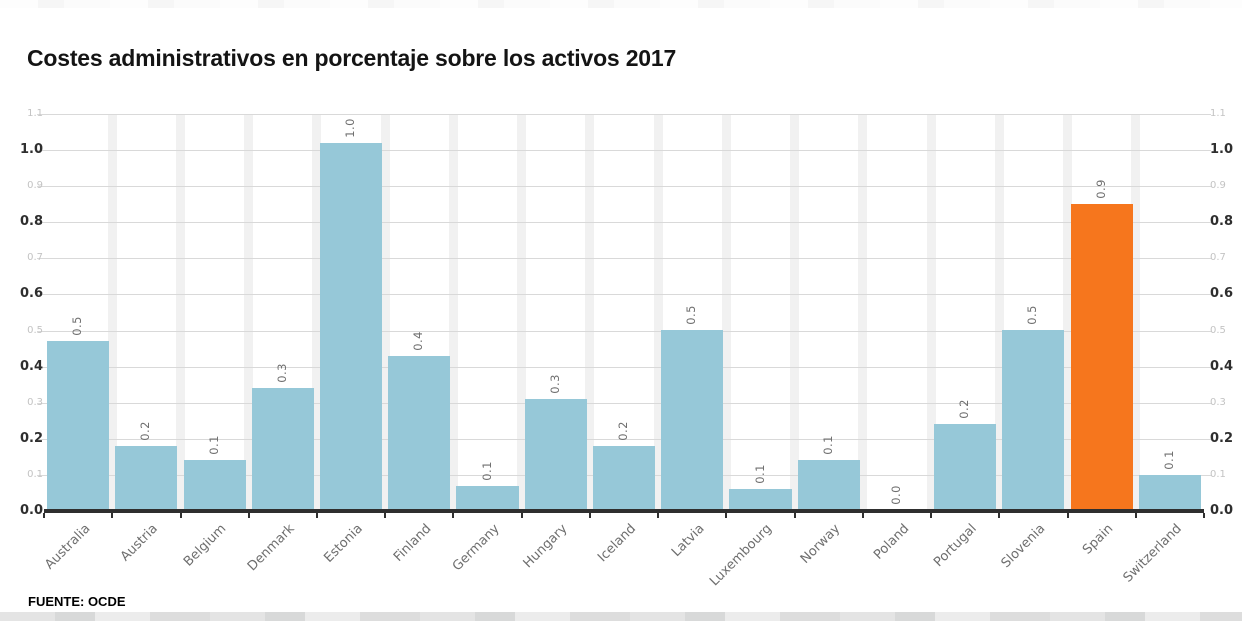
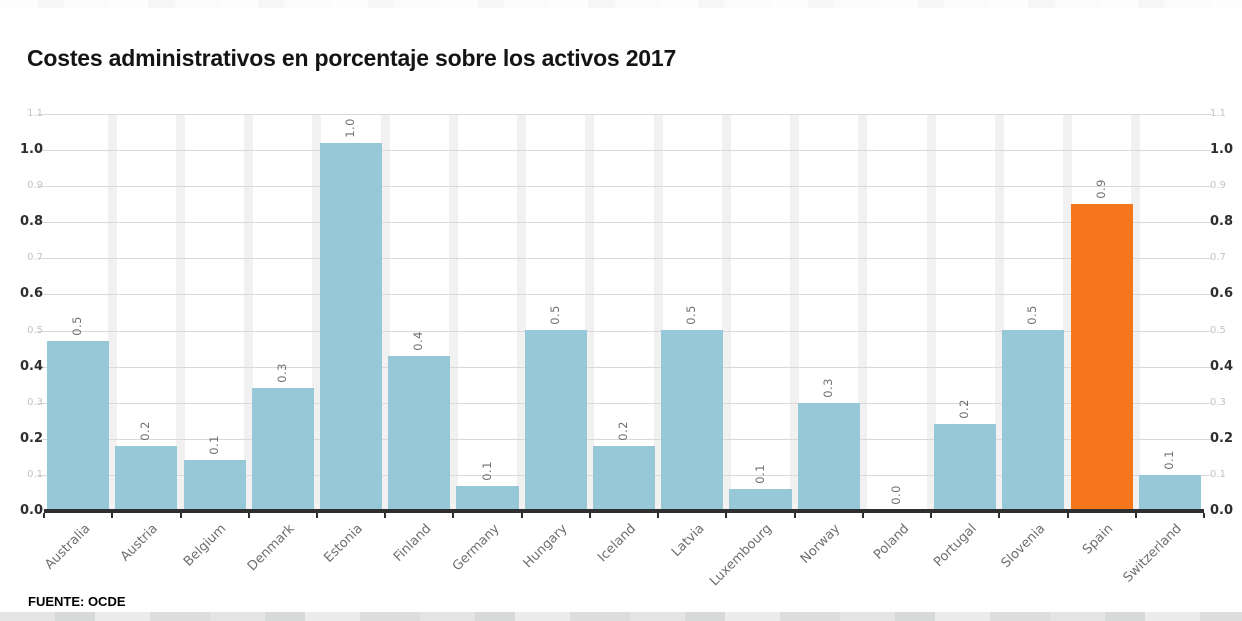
Hungary: 0.3 -> 0.5
Norway: 0.1 -> 0.3
